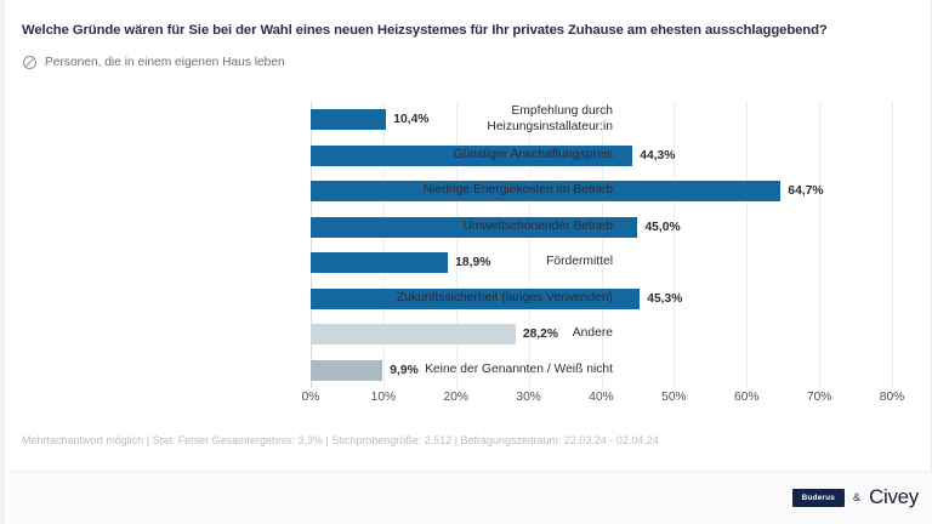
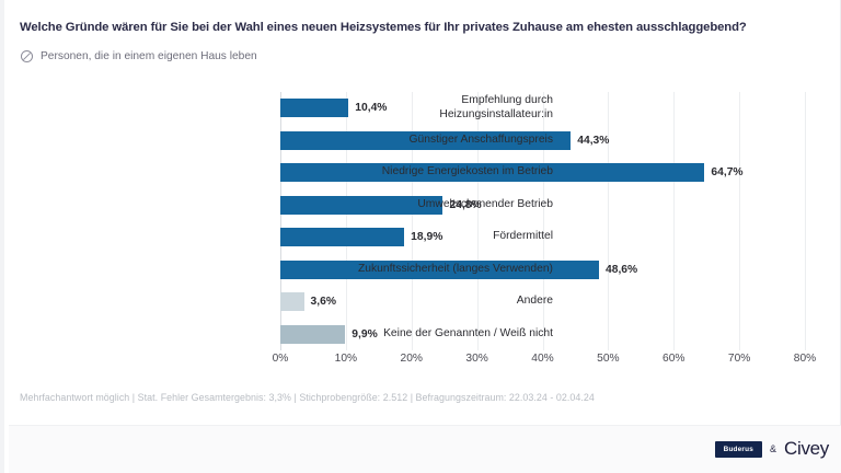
Umweltschonender Betrieb: 45,0% -> 24,8%
Zukunftssicherheit (langes Verwenden): 45,3% -> 48,6%
Andere: 28,2% -> 3,6%
